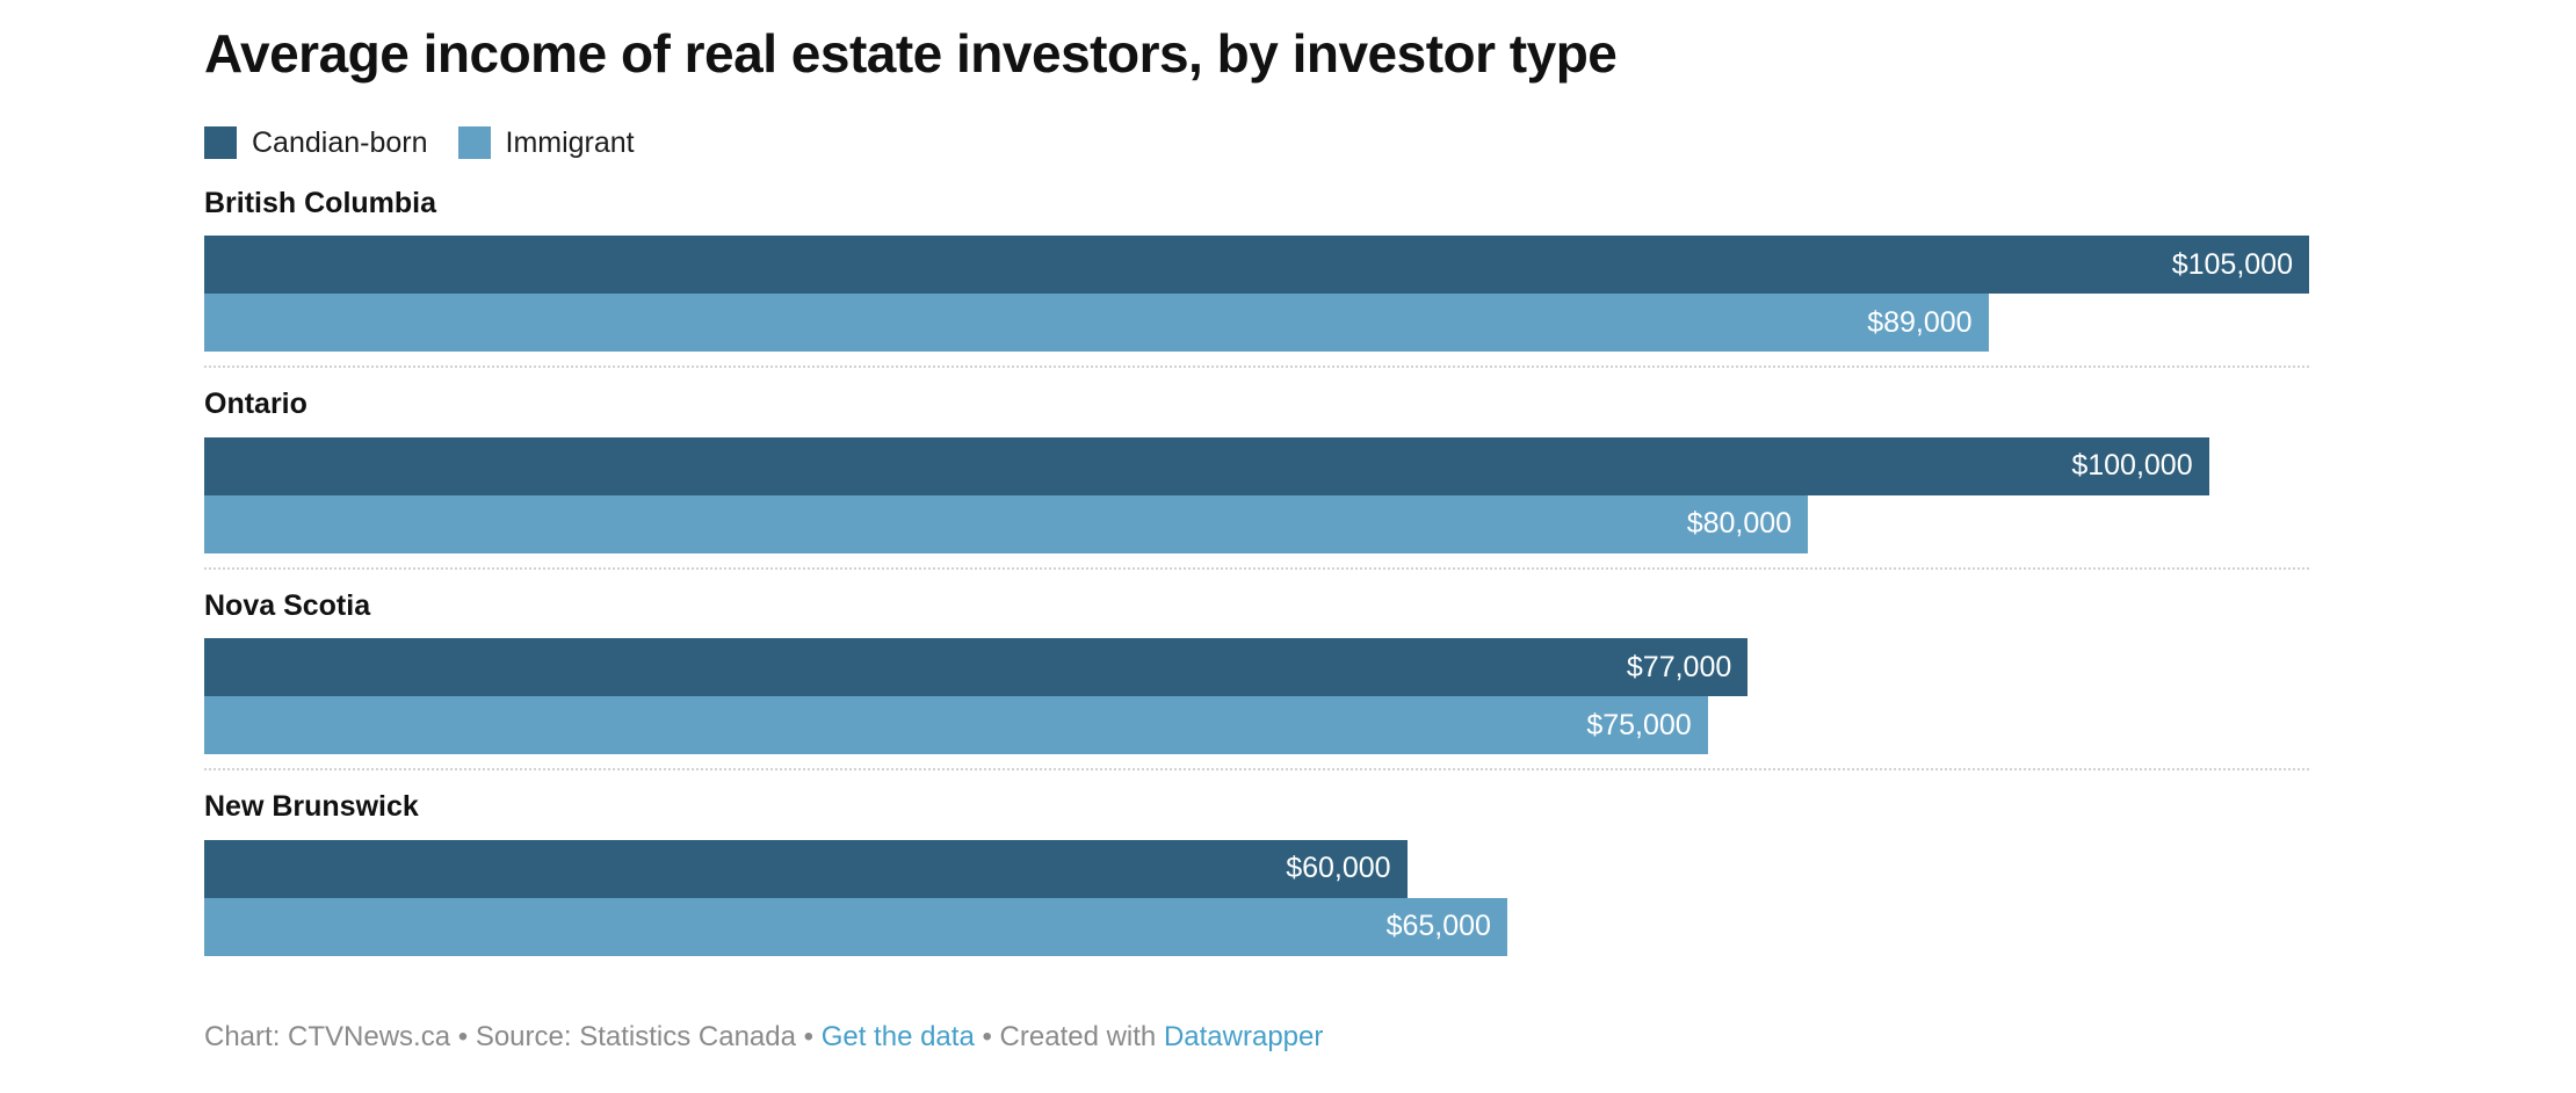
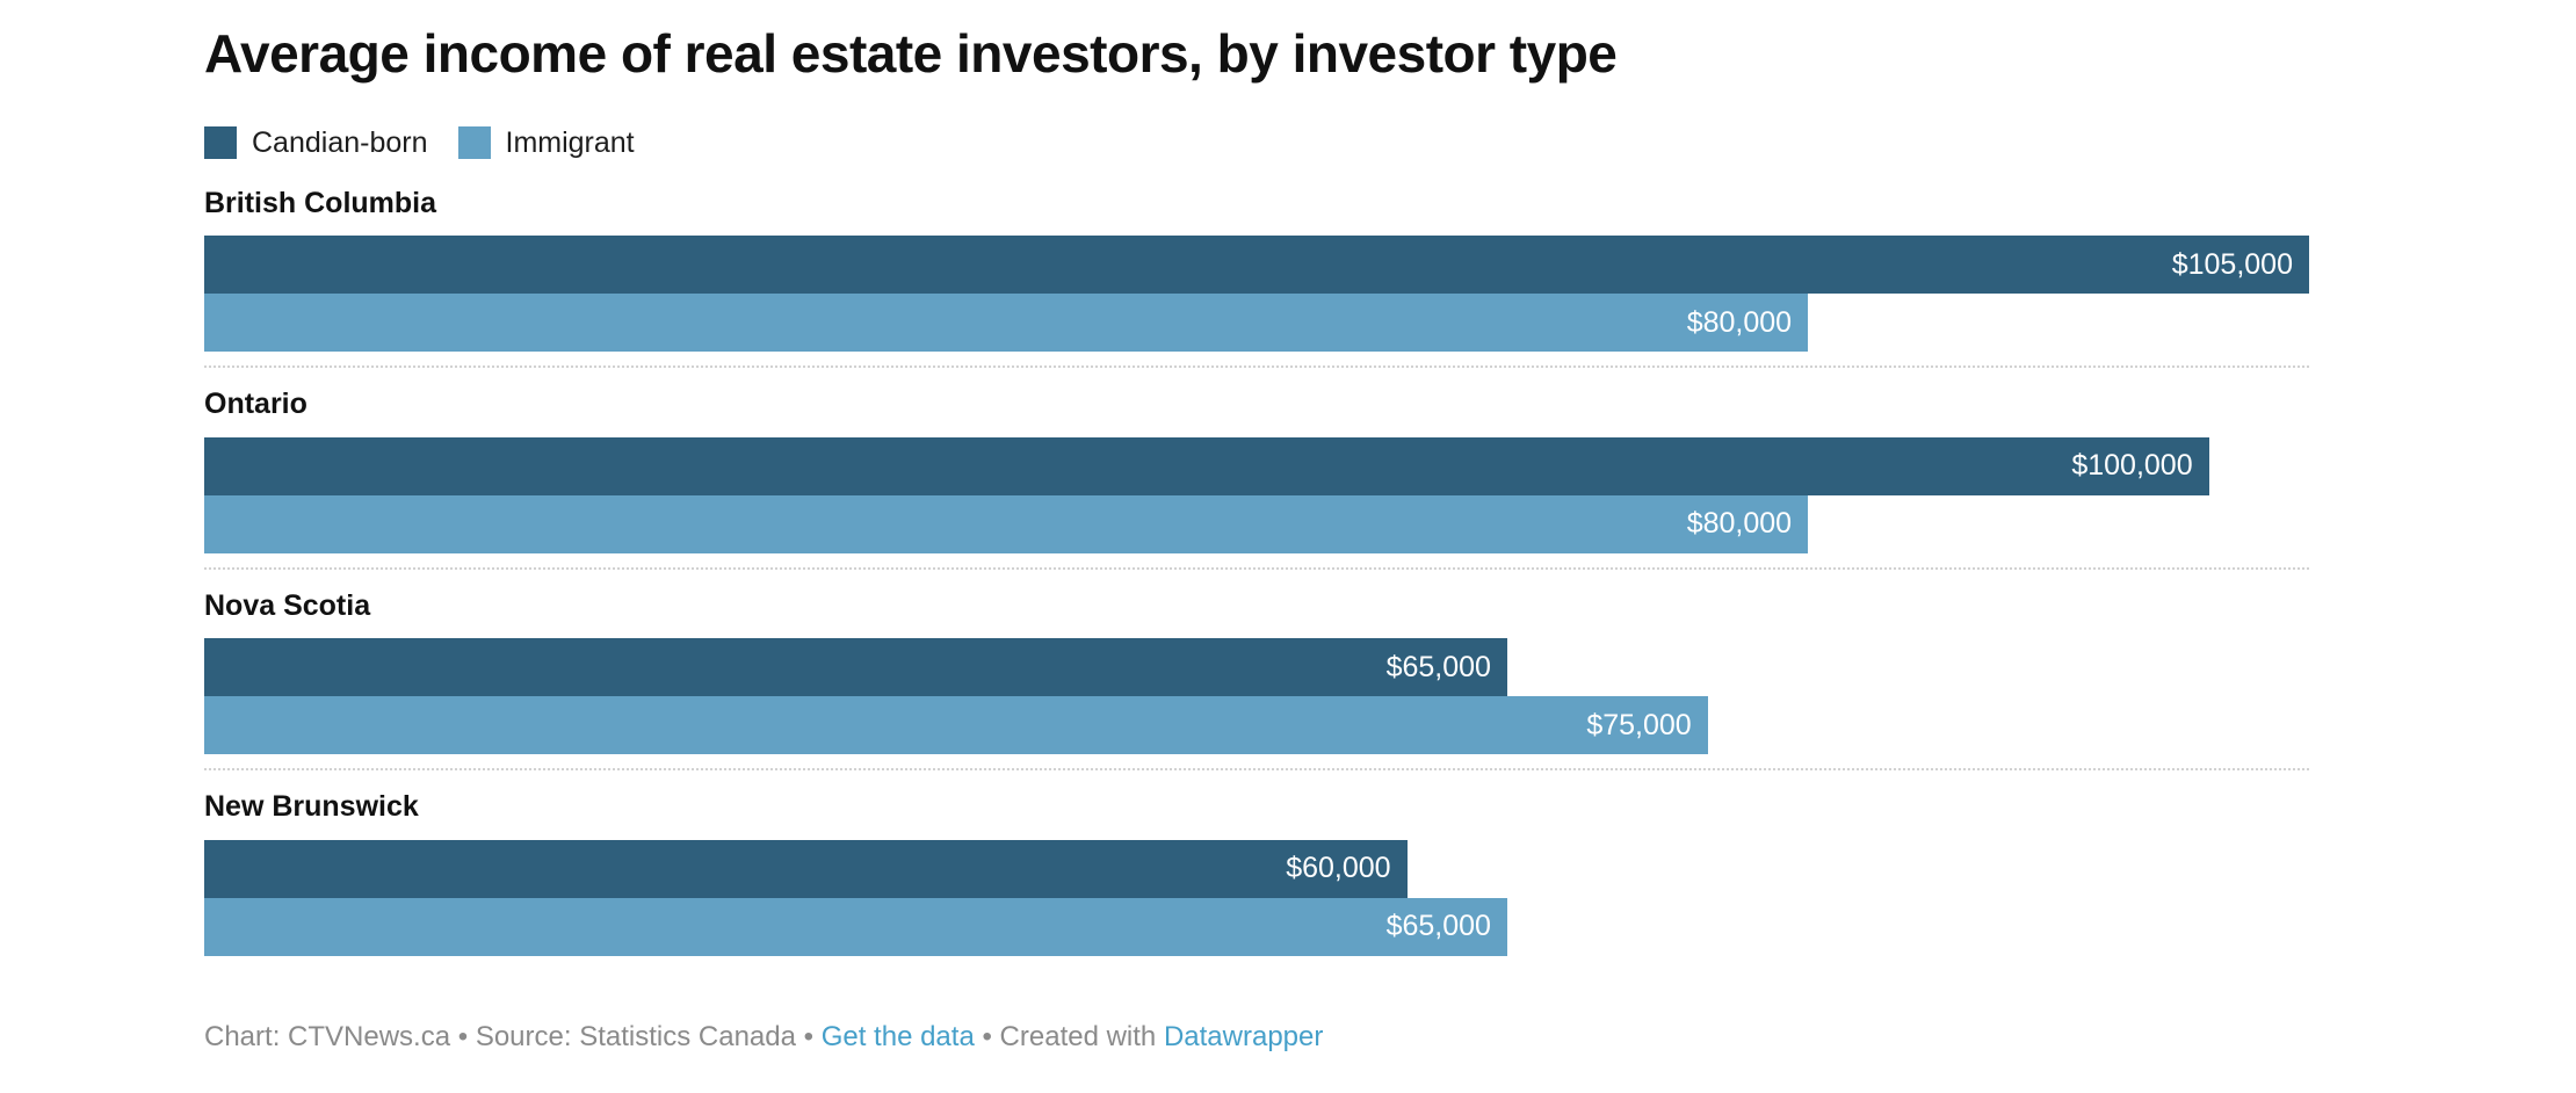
Immigrant/British Columbia: $89,000 -> $80,000
Candian-born/Nova Scotia: $77,000 -> $65,000
